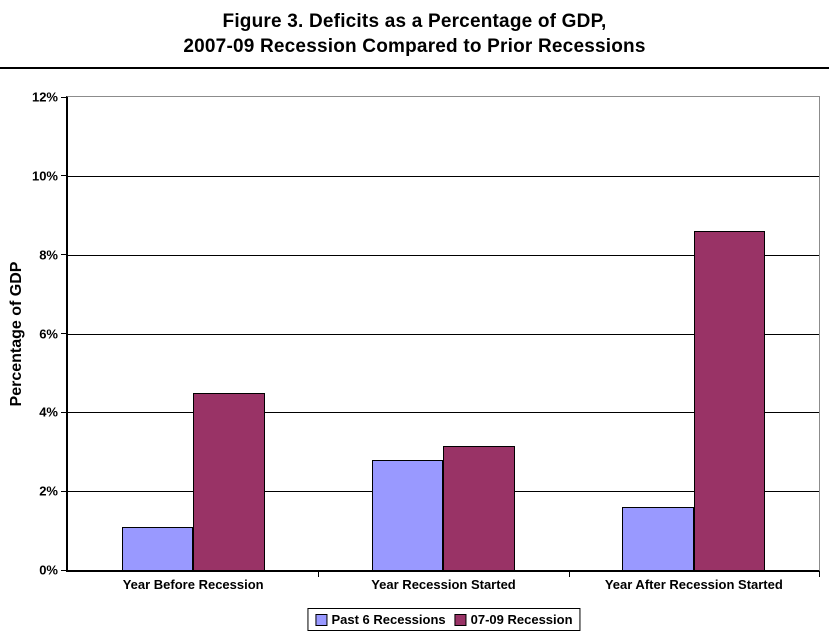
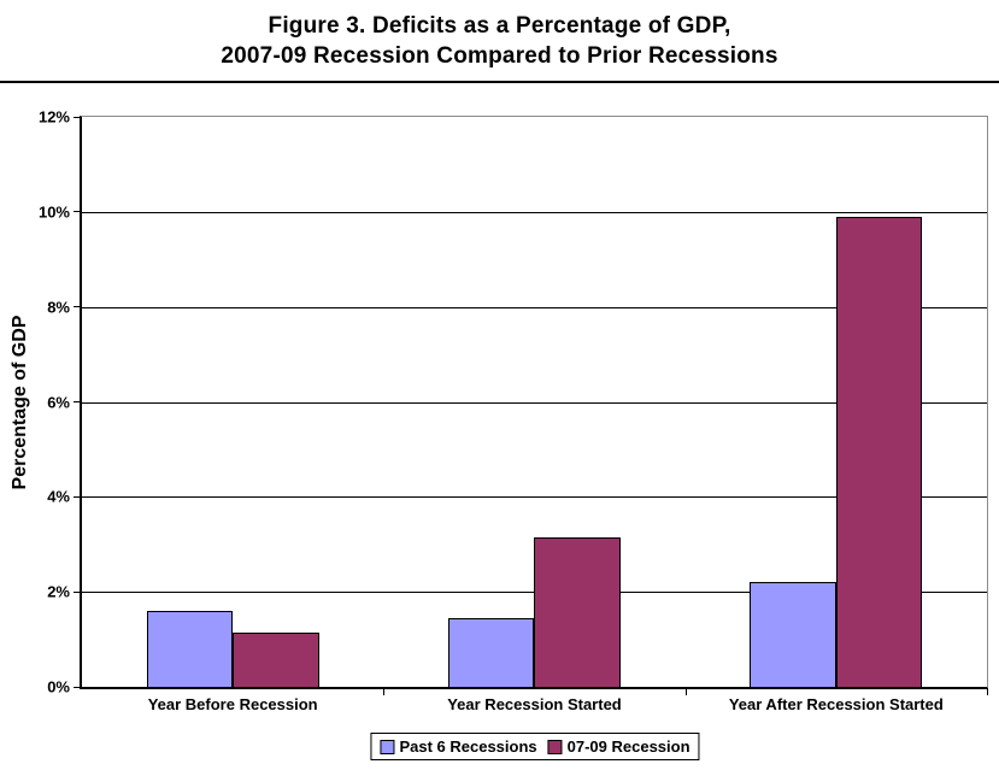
Past 6 Recessions/Year Before Recession: 1.1% -> 1.6%
07-09 Recession/Year Before Recession: 4.5% -> 1.1%
Past 6 Recessions/Year Recession Started: 2.8% -> 1.4%
Past 6 Recessions/Year After Recession Started: 1.6% -> 2.2%
07-09 Recession/Year After Recession Started: 8.6% -> 9.9%
